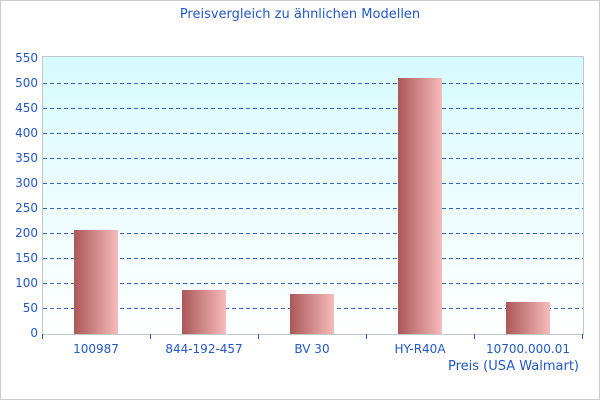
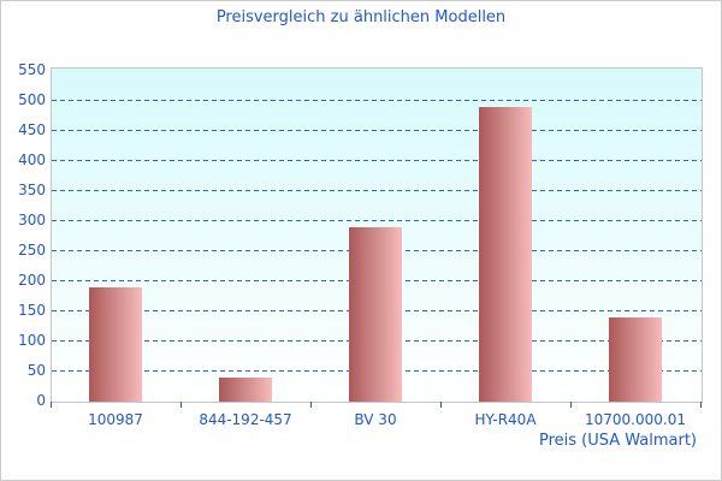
100987: 210 -> 190
844-192-457: 90 -> 40
BV 30: 80 -> 290
HY-R40A: 510 -> 490
10700.000.01: 60 -> 140
